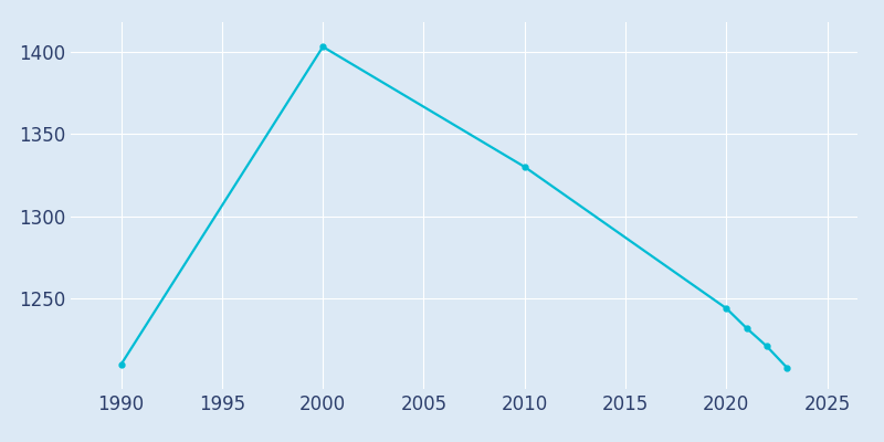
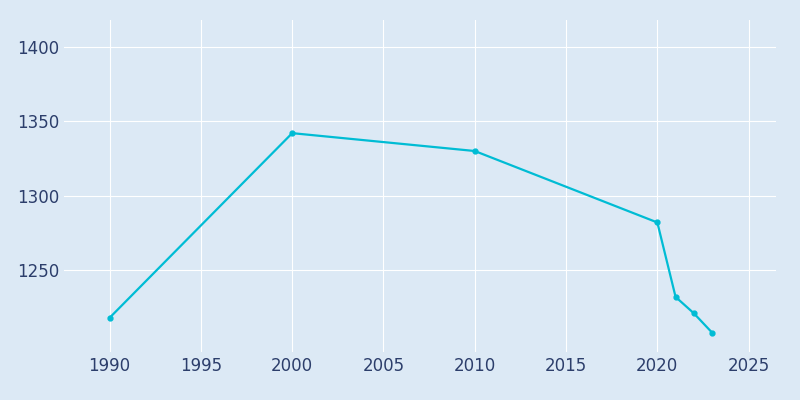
1990: 1210 -> 1218
2000: 1403 -> 1342
2020: 1244 -> 1282
